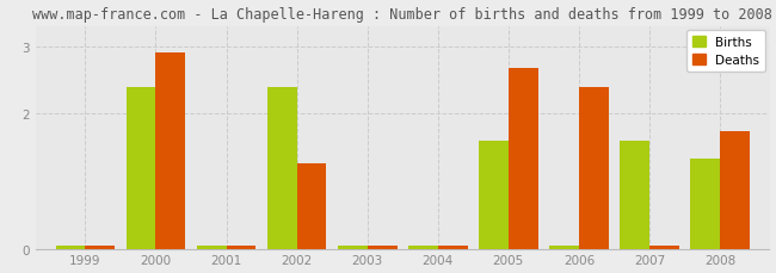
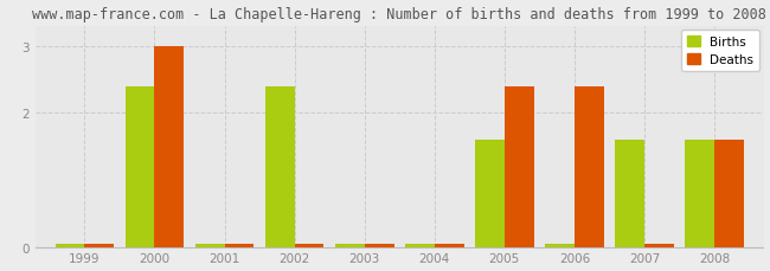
Deaths/2000: 2.90 -> 3.00
Deaths/2002: 1.26 -> 0.04
Deaths/2005: 2.68 -> 2.40
Births/2008: 1.34 -> 1.60
Deaths/2008: 1.74 -> 1.60
